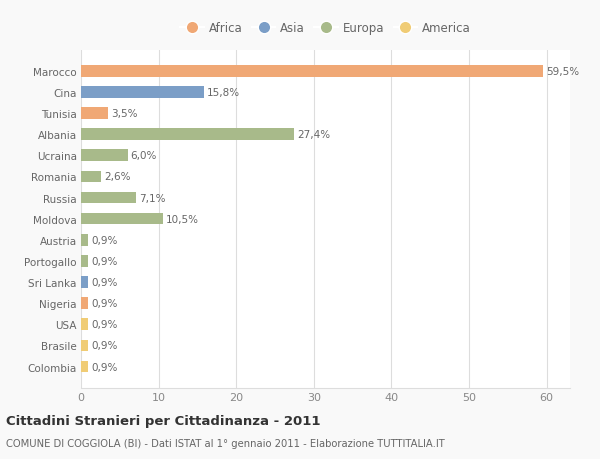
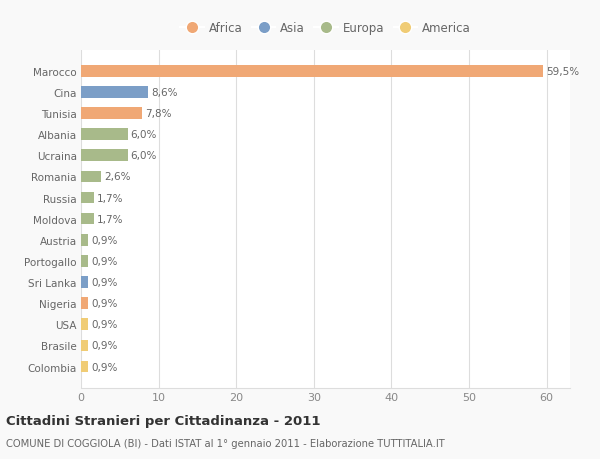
Cina: 15,8% -> 8,6%
Tunisia: 3,5% -> 7,8%
Albania: 27,4% -> 6,0%
Russia: 7,1% -> 1,7%
Moldova: 10,5% -> 1,7%
